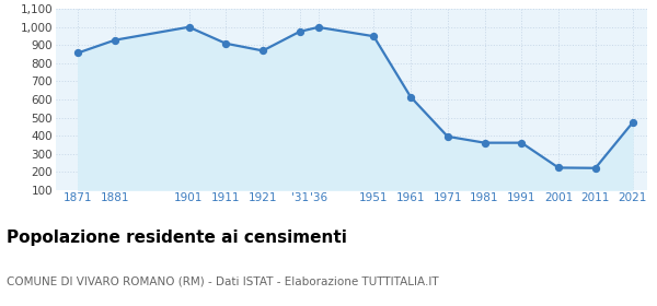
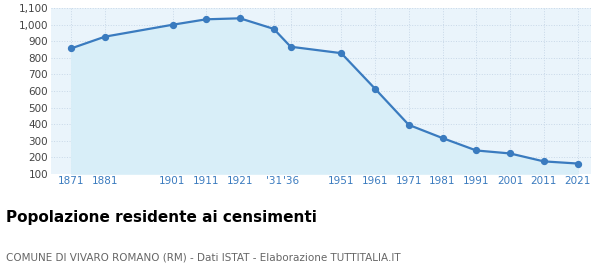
1911: 910 -> 1,030
1921: 870 -> 1,040
'36: 1,000 -> 870
1951: 950 -> 830
1981: 360 -> 320
1991: 360 -> 240
2011: 220 -> 170
2021: 470 -> 160
